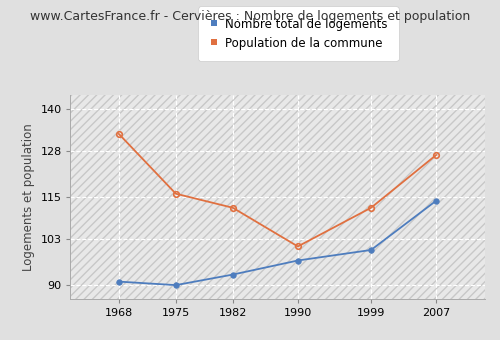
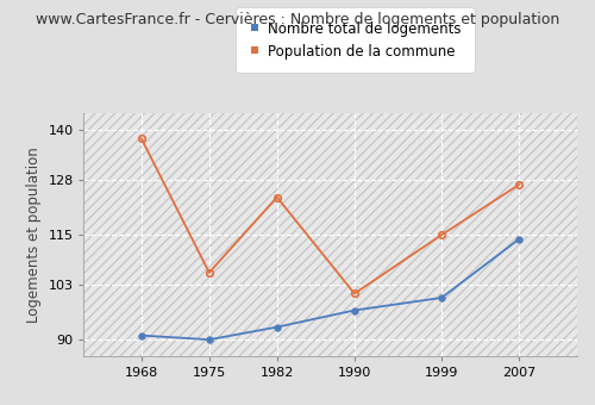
Population de la commune/1968: 133 -> 138
Population de la commune/1975: 116 -> 106
Population de la commune/1982: 112 -> 124
Population de la commune/1999: 112 -> 115
